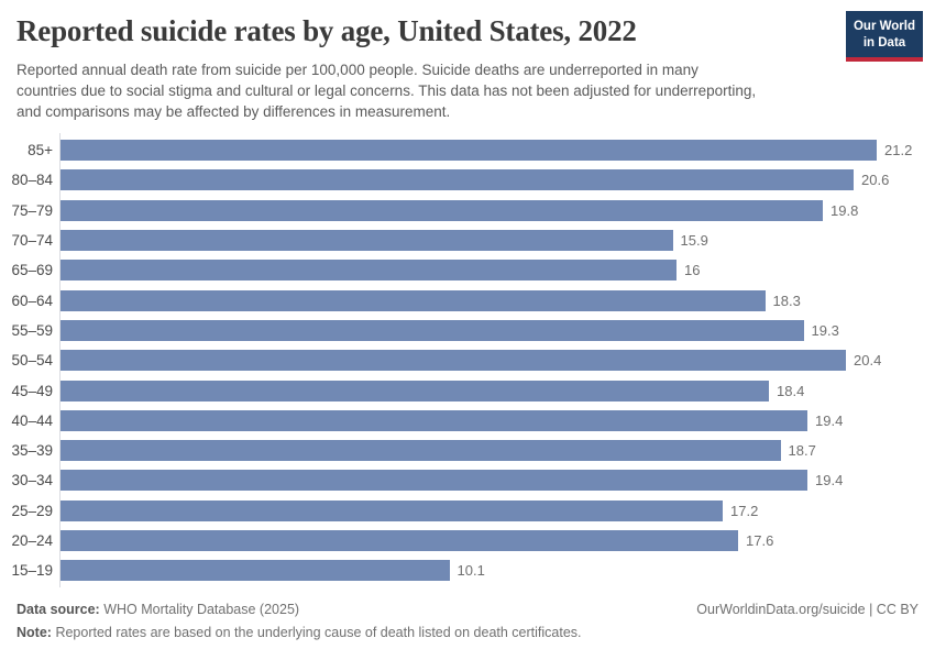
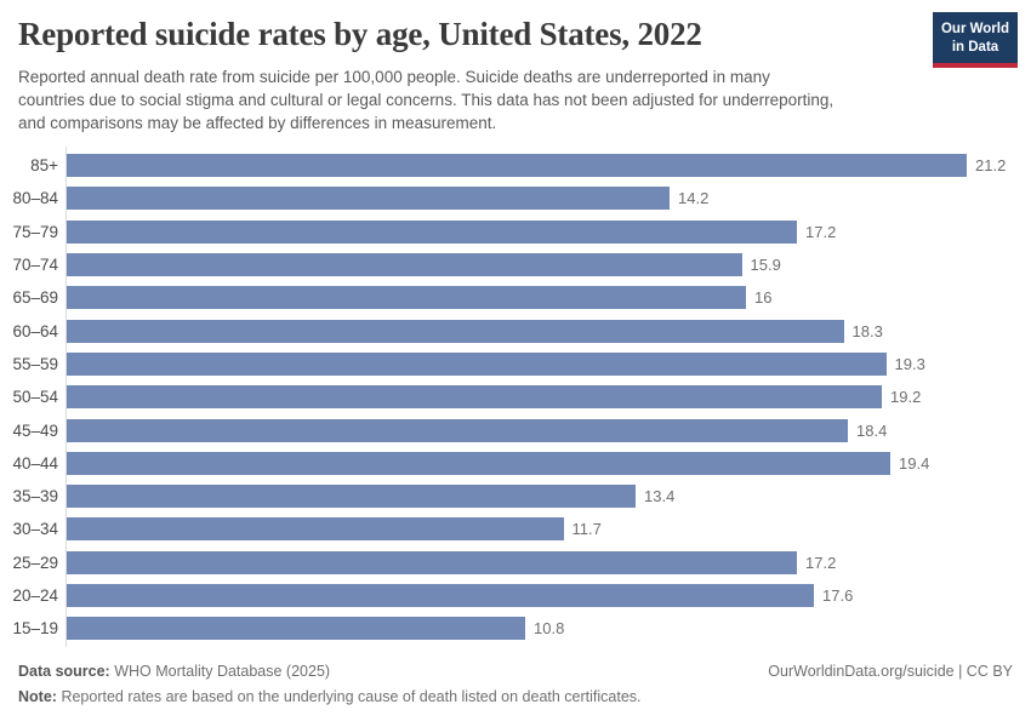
80–84: 20.6 -> 14.2
75–79: 19.8 -> 17.2
50–54: 20.4 -> 19.2
35–39: 18.7 -> 13.4
30–34: 19.4 -> 11.7
15–19: 10.1 -> 10.8
